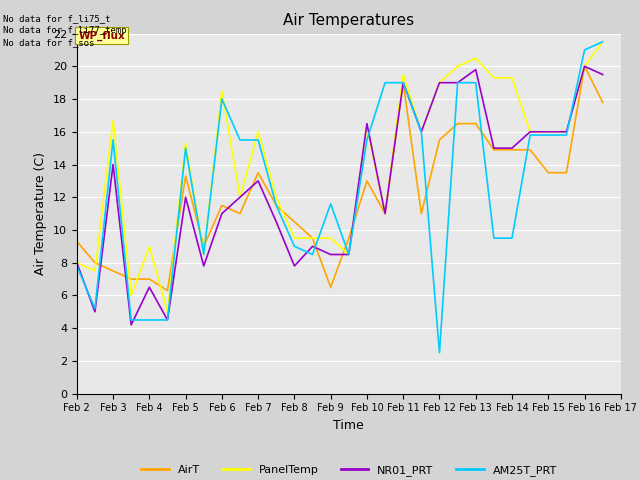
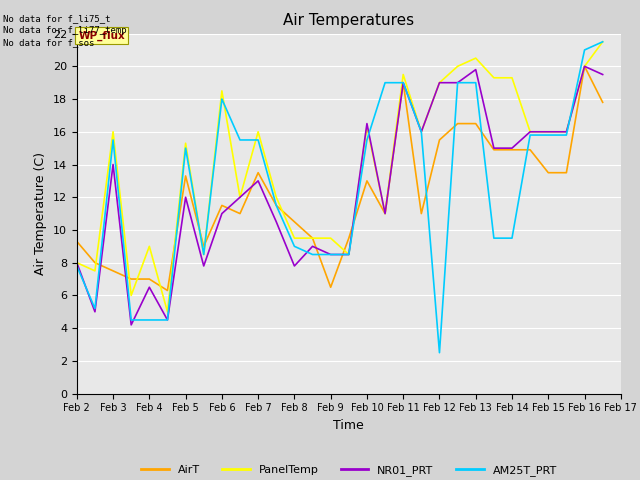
PanelTemp/Feb 3: 16.7 -> 16.0
AM25T_PRT/Feb 9: 11.6 -> 8.5
